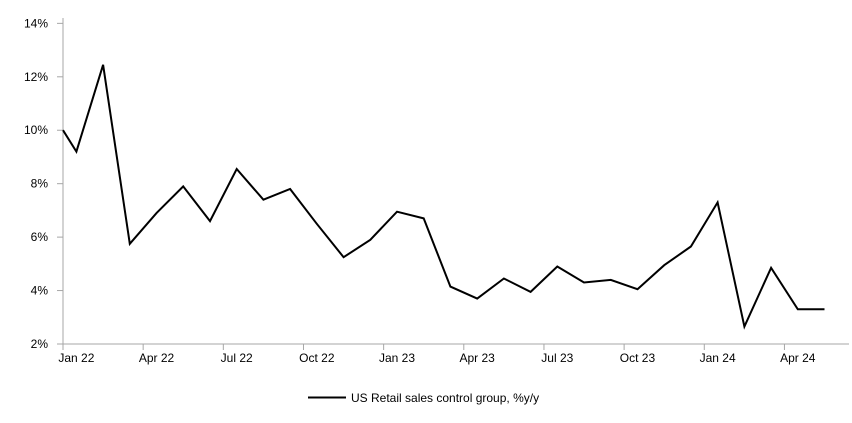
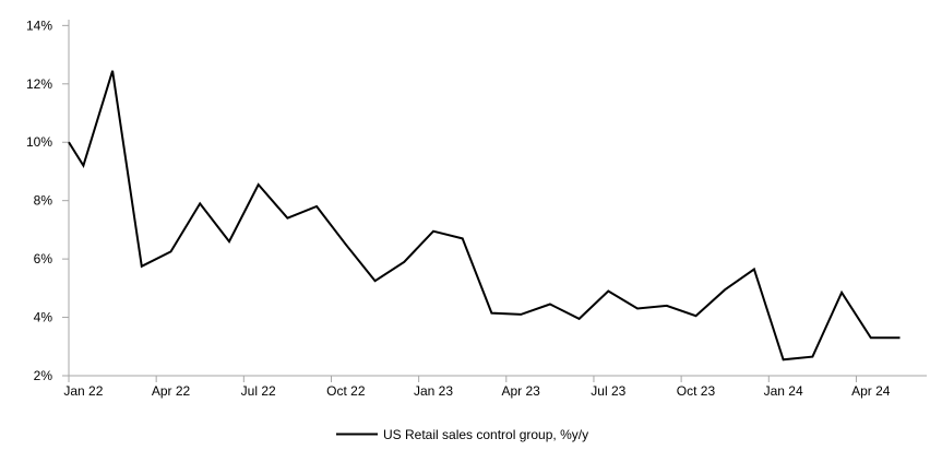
Apr 22: 6.9% -> 6.2%
Apr 23: 3.7% -> 4.1%
Jan 24: 7.3% -> 2.5%
